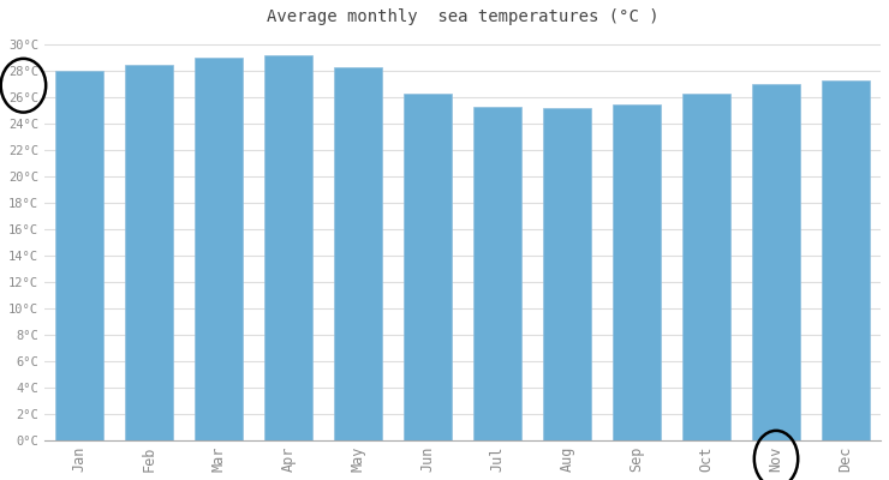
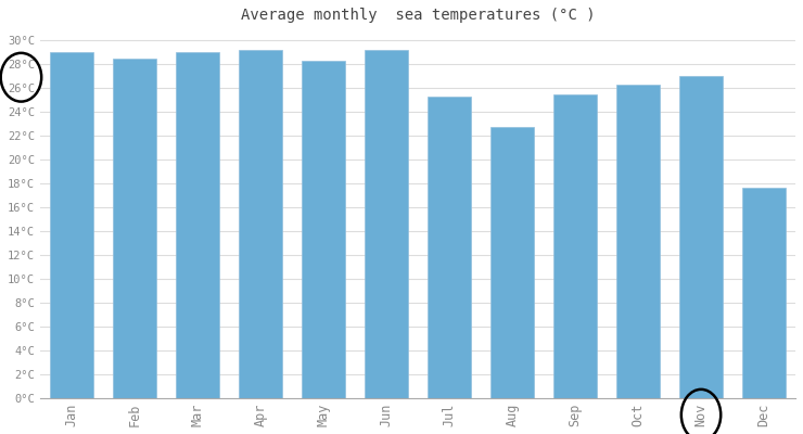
Jan: 28.0°C -> 29.0°C
Jun: 26.3°C -> 29.2°C
Aug: 25.2°C -> 22.7°C
Dec: 27.3°C -> 17.6°C
